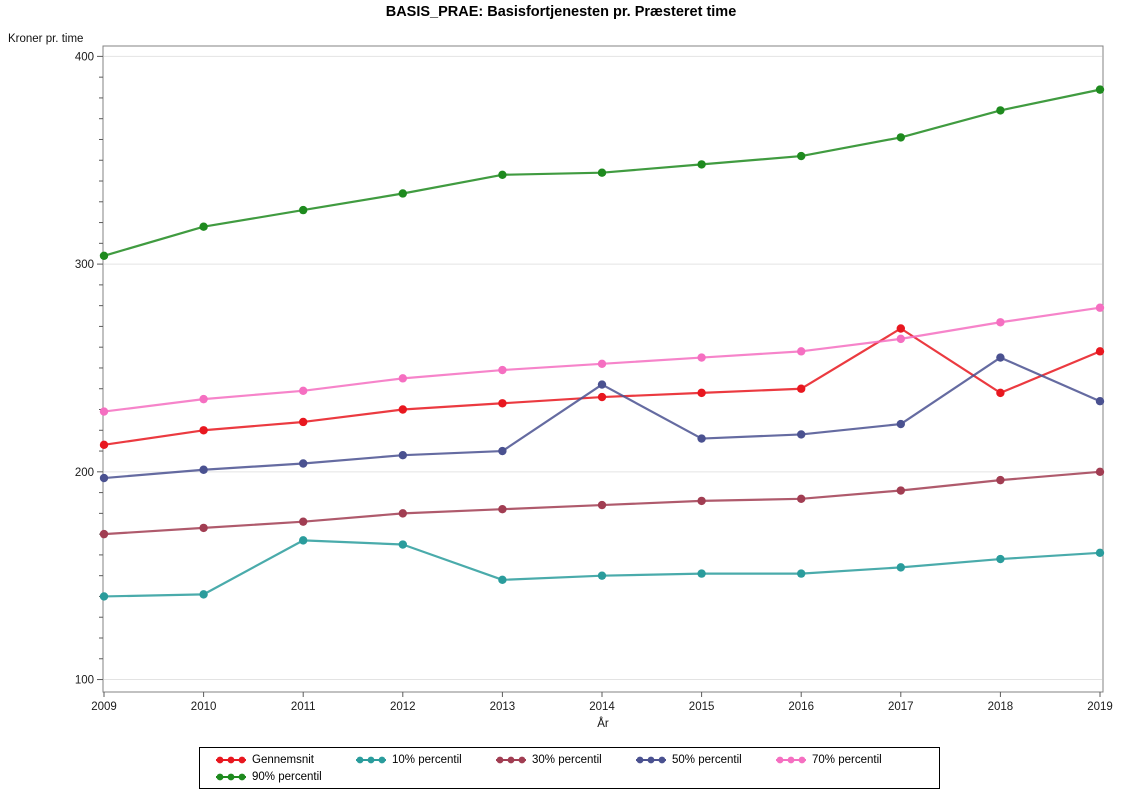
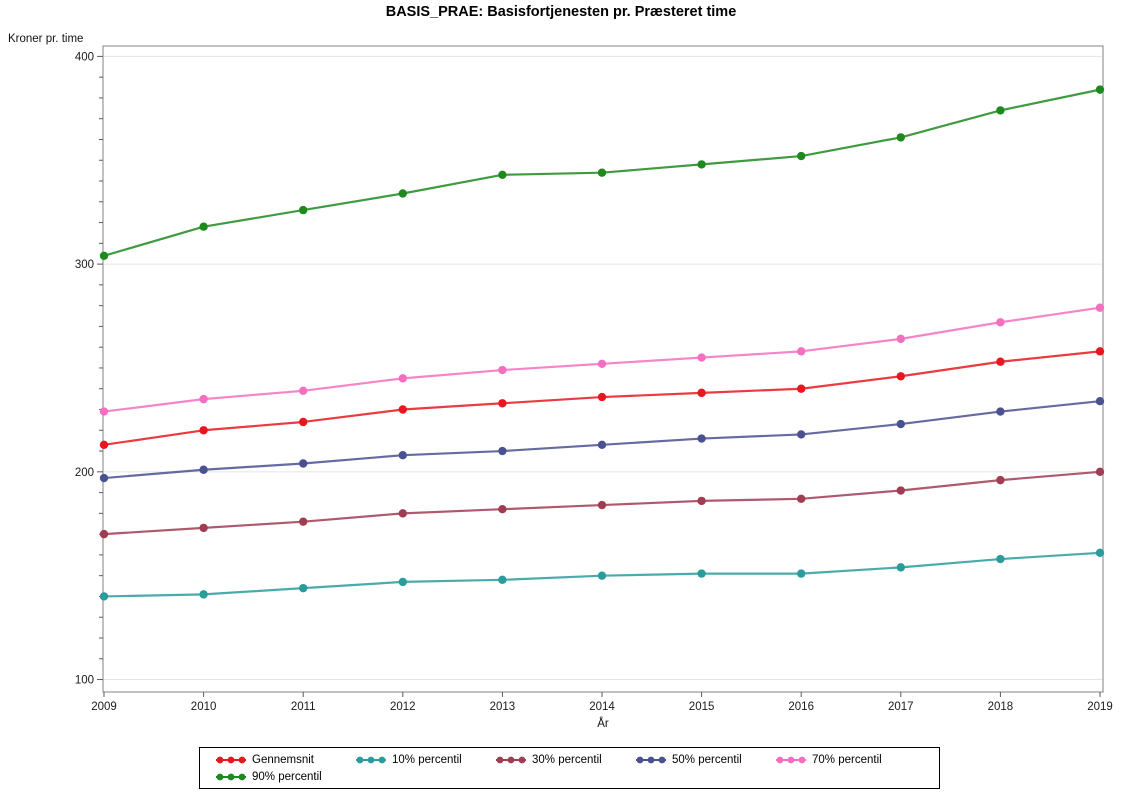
10% percentil/2011: 167 -> 144
10% percentil/2012: 165 -> 147
50% percentil/2014: 242 -> 213
Gennemsnit/2017: 269 -> 246
Gennemsnit/2018: 238 -> 253
50% percentil/2018: 255 -> 229
